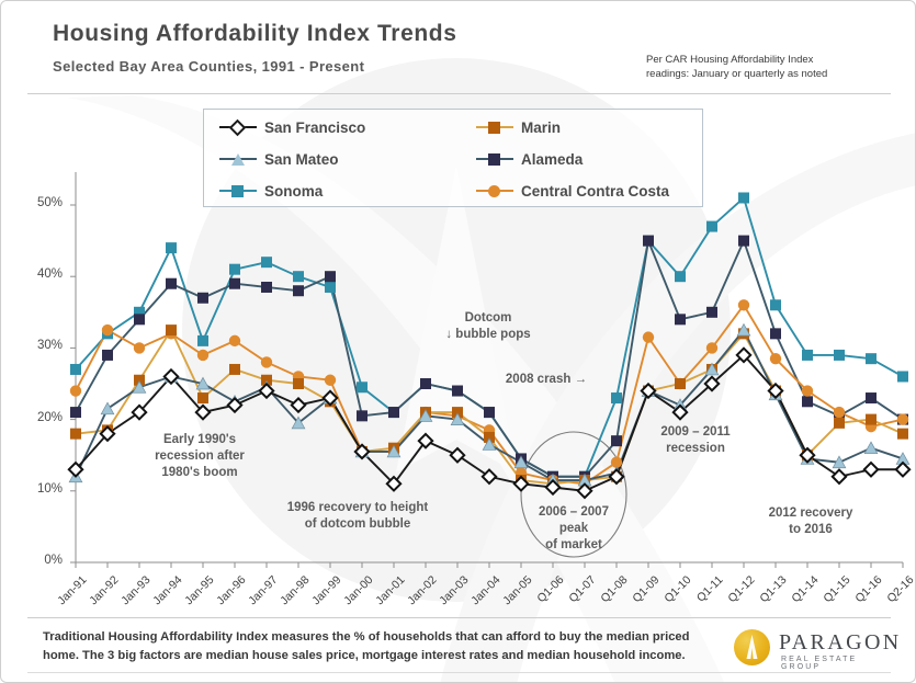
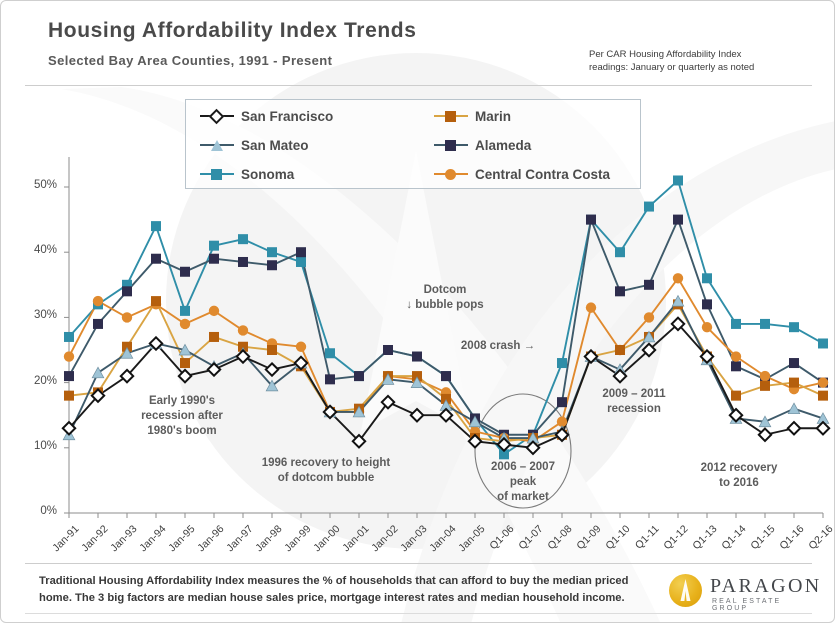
San Francisco/Jan-04: 12% -> 15%
Sonoma/Q1-06: 12% -> 9%
Marin/Q1-14: 15% -> 18%
